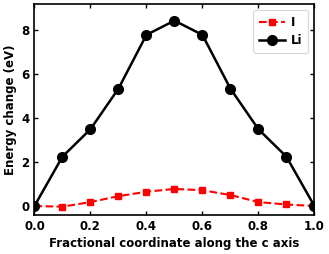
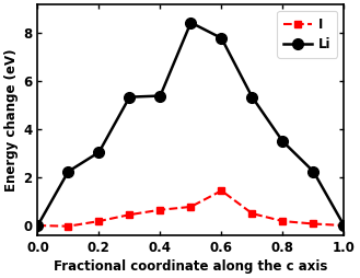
Li/0.2: 3.50 -> 3.05
Li/0.4: 7.80 -> 5.40
I/0.6: 0.72 -> 1.45
